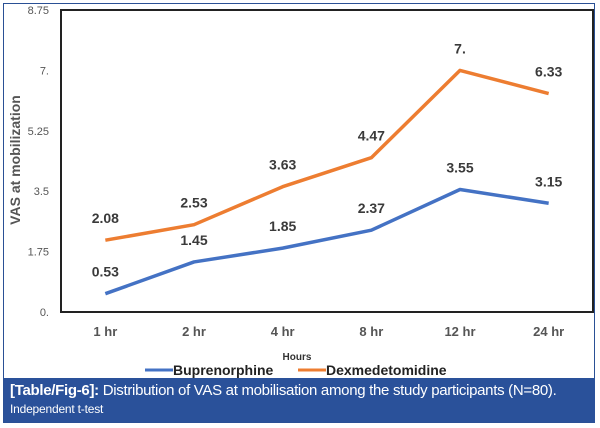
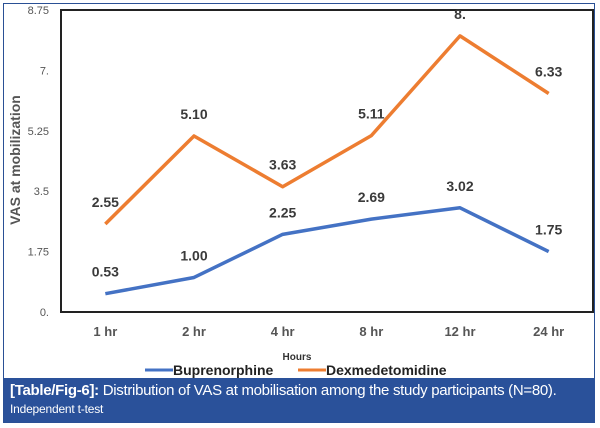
Dexmedetomidine/1 hr: 2.08 -> 2.55
Buprenorphine/2 hr: 1.45 -> 1.00
Dexmedetomidine/2 hr: 2.53 -> 5.10
Buprenorphine/4 hr: 1.85 -> 2.25
Buprenorphine/8 hr: 2.37 -> 2.69
Dexmedetomidine/8 hr: 4.47 -> 5.11
Buprenorphine/12 hr: 3.55 -> 3.02
Dexmedetomidine/12 hr: 7 -> 8
Buprenorphine/24 hr: 3.15 -> 1.75
